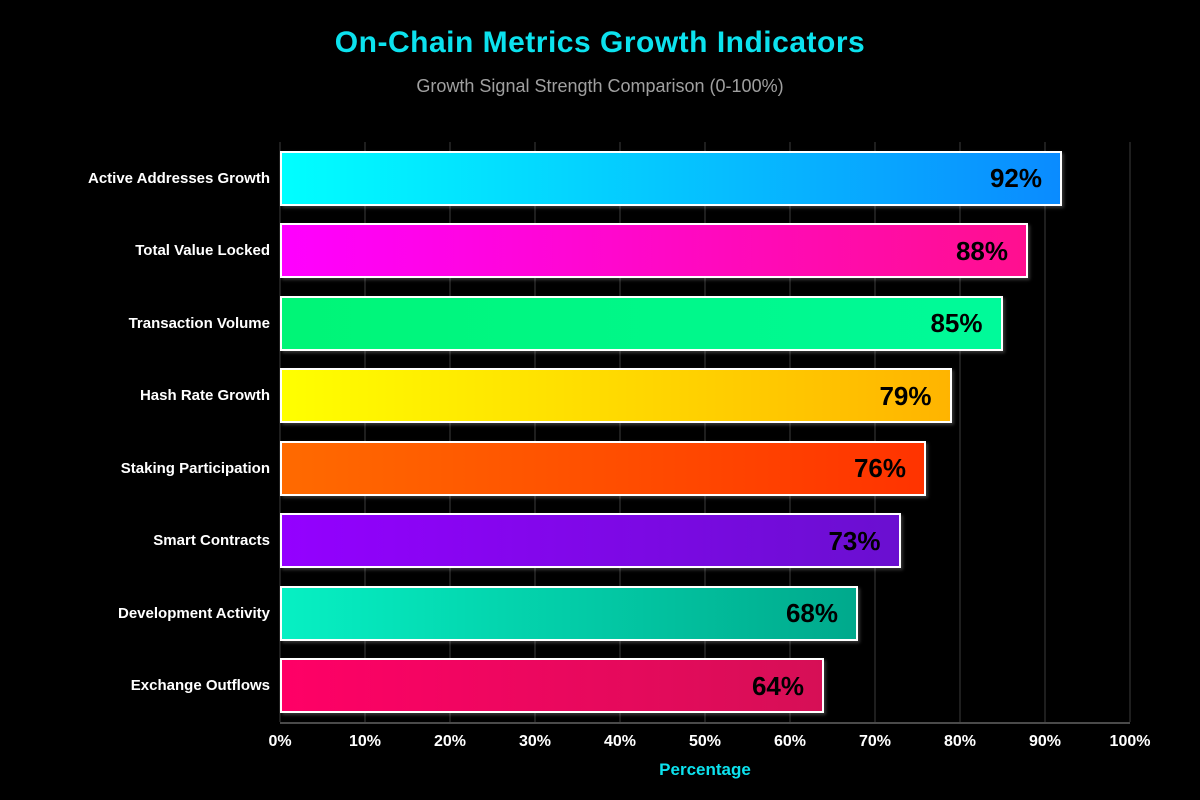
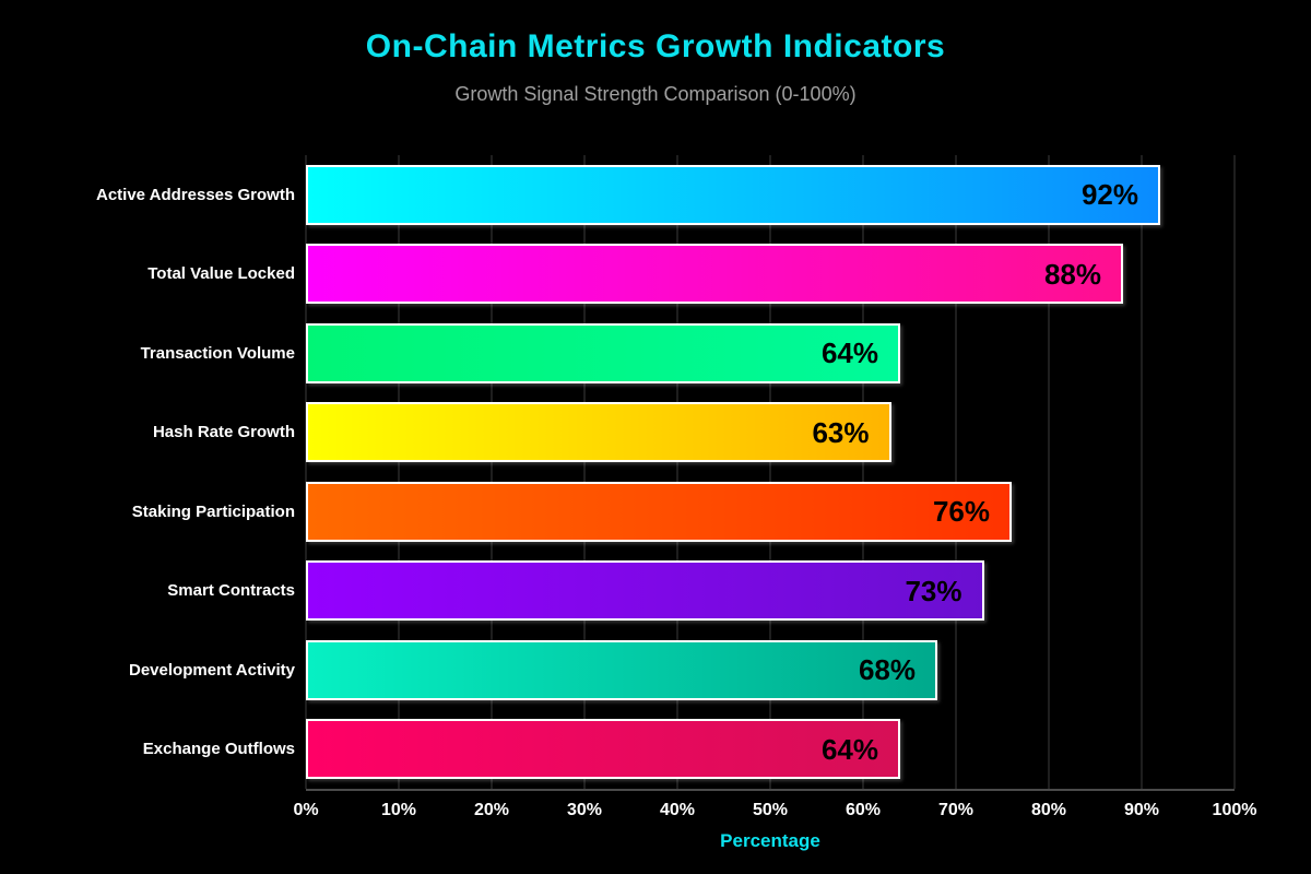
Transaction Volume: 85% -> 64%
Hash Rate Growth: 79% -> 63%
